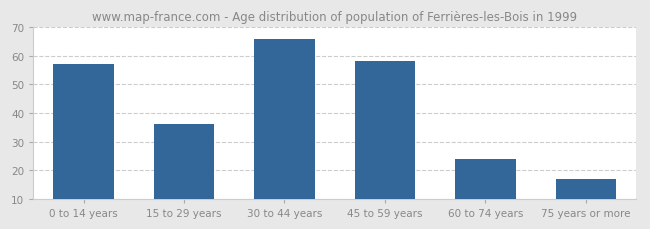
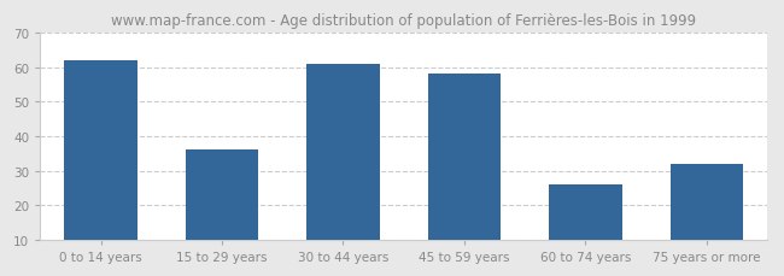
0 to 14 years: 57 -> 62
30 to 44 years: 66 -> 61
60 to 74 years: 24 -> 26
75 years or more: 17 -> 32
